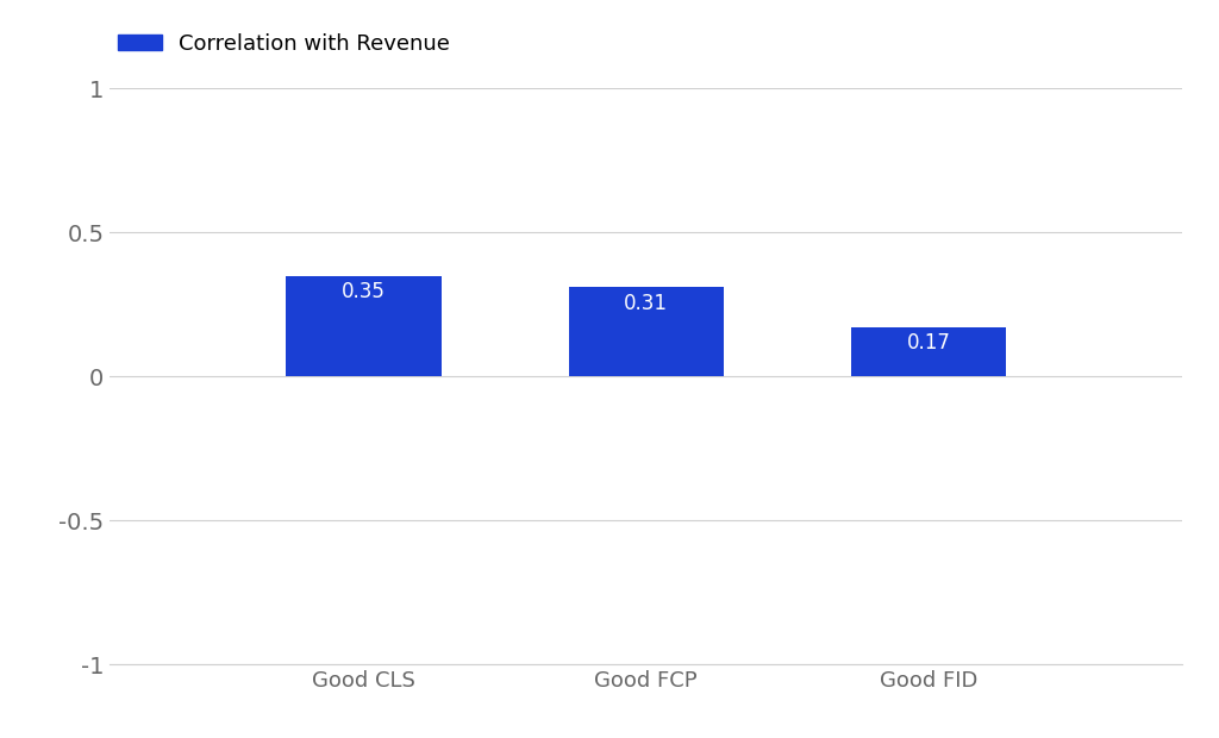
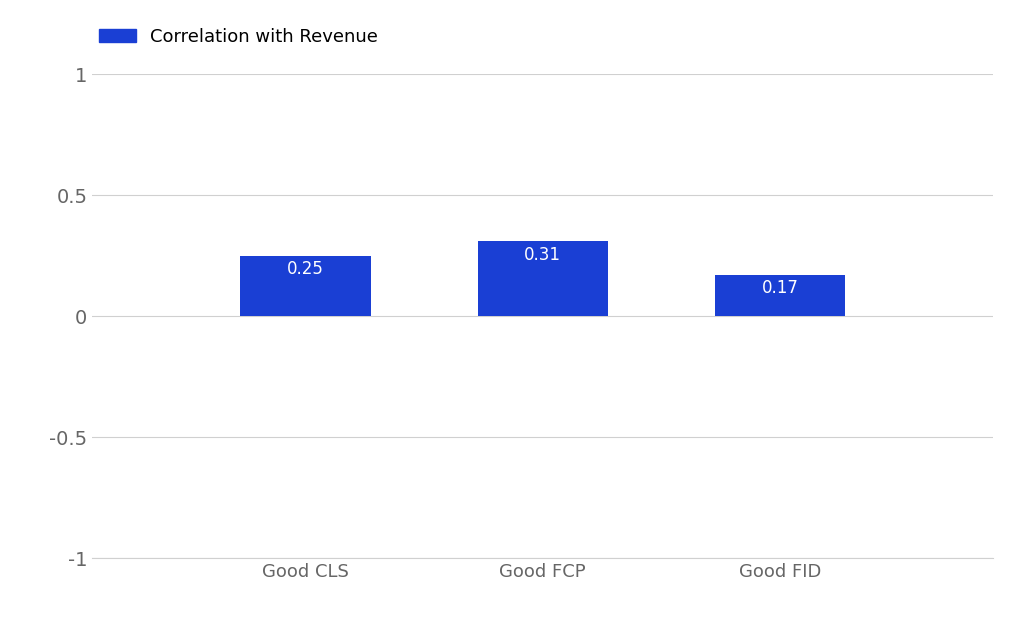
Good CLS: 0.35 -> 0.25
